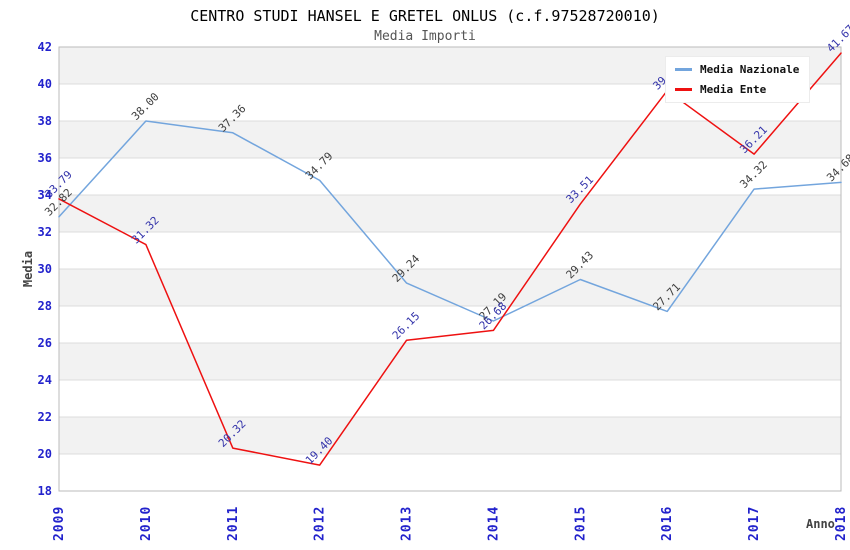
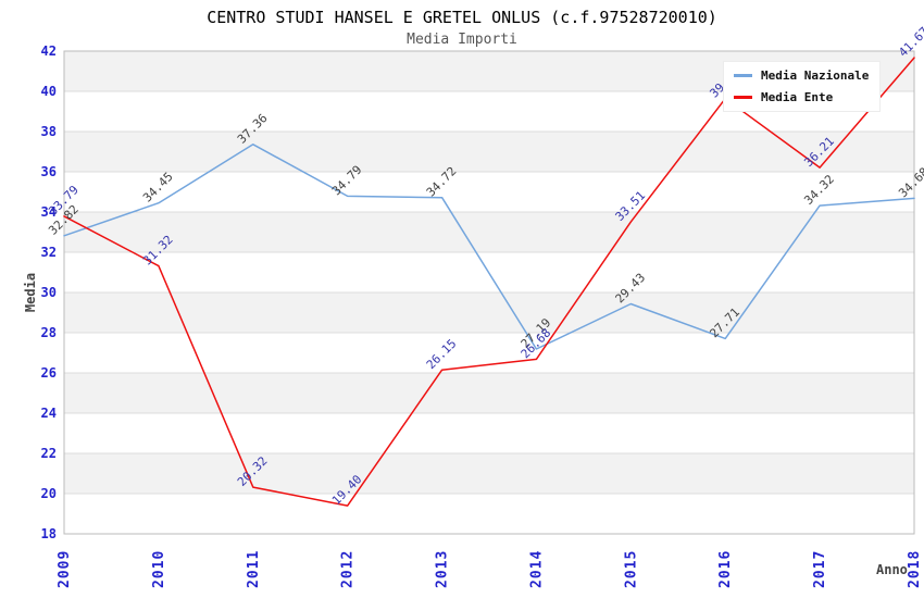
Media Nazionale/2010: 38.00 -> 34.45
Media Nazionale/2013: 29.24 -> 34.72
